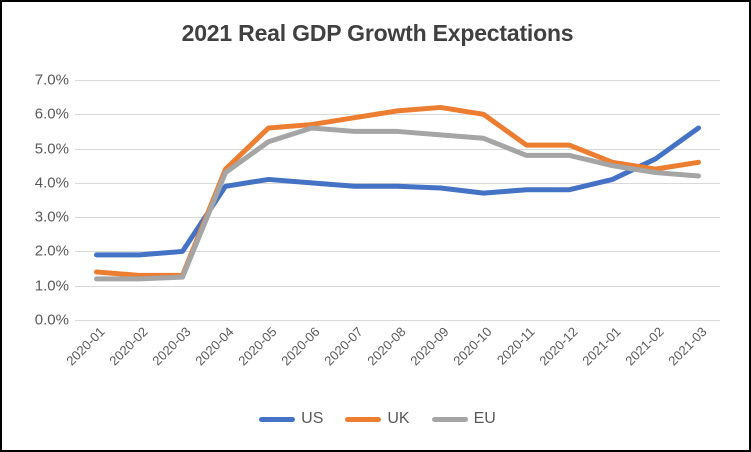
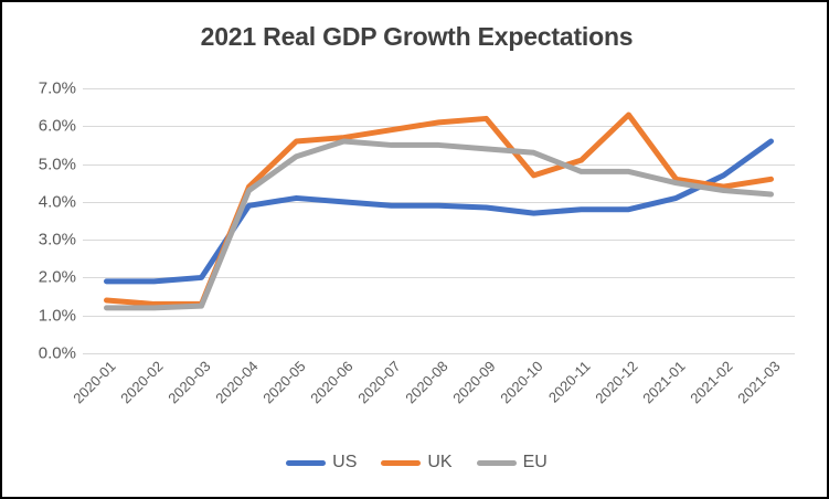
UK/2020-10: 6.0% -> 4.7%
UK/2020-12: 5.1% -> 6.3%
